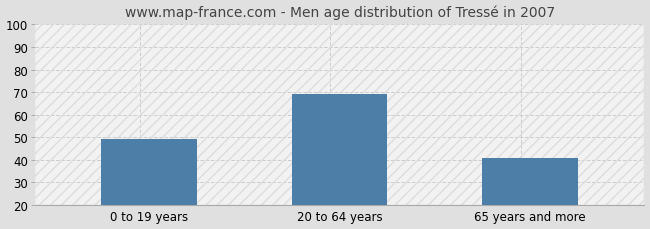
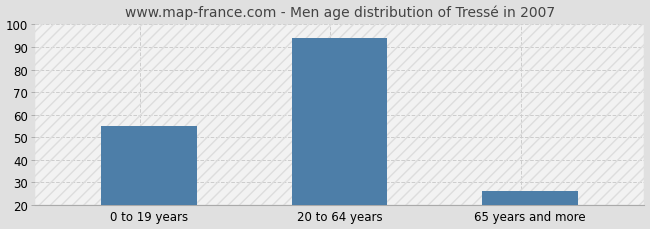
0 to 19 years: 49 -> 55
20 to 64 years: 69 -> 94
65 years and more: 41 -> 26
